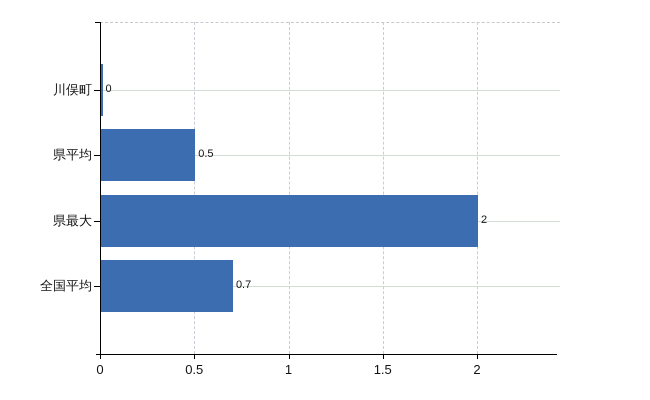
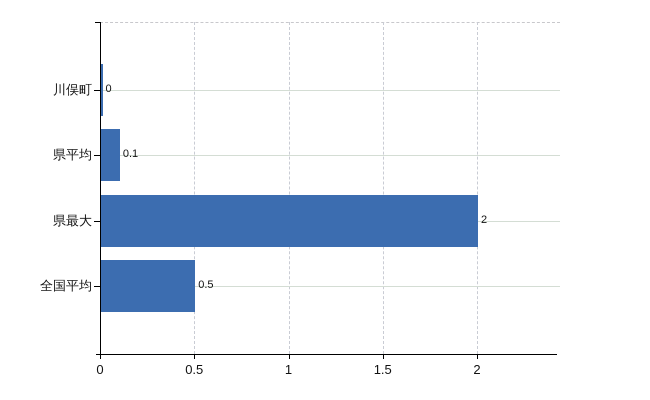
県平均: 0.5 -> 0.1
全国平均: 0.7 -> 0.5
